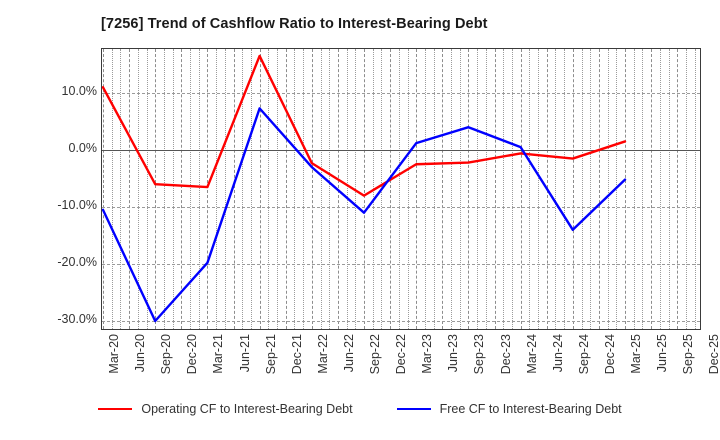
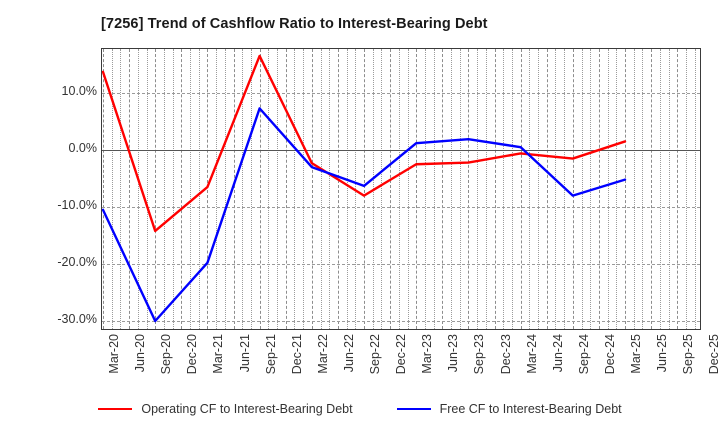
Operating CF to Interest-Bearing Debt/Mar-20: 11% -> 14%
Operating CF to Interest-Bearing Debt/Sep-20: -6% -> -14%
Free CF to Interest-Bearing Debt/Sep-22: -11% -> -6%
Free CF to Interest-Bearing Debt/Sep-23: 4% -> 2%
Free CF to Interest-Bearing Debt/Sep-24: -14% -> -8%
